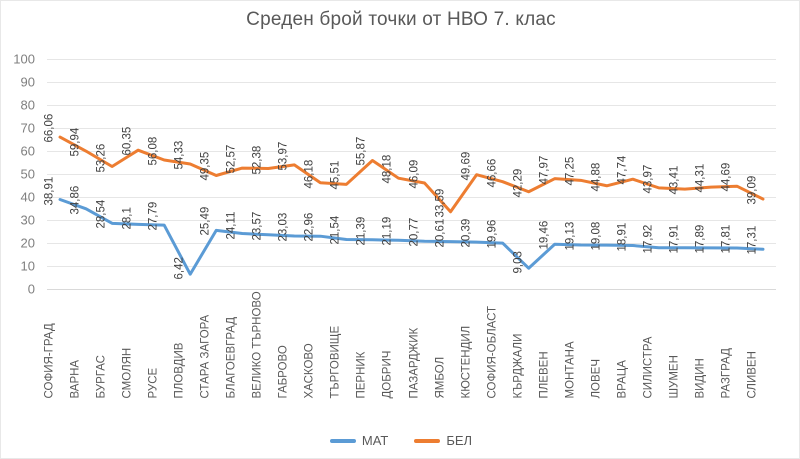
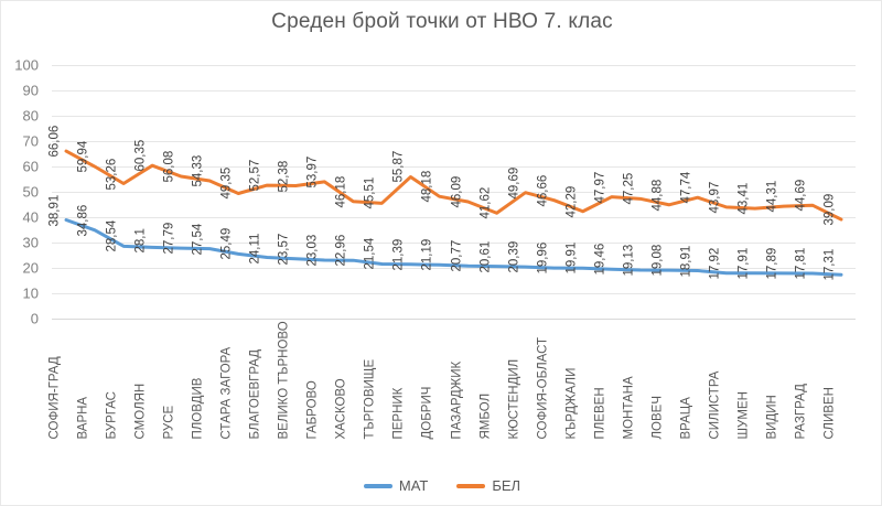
МАТ/ПЛОВДИВ: 6,42 -> 27,54
БЕЛ/ЯМБОЛ: 33,59 -> 41,62
МАТ/КЪРДЖАЛИ: 9,03 -> 19,91
